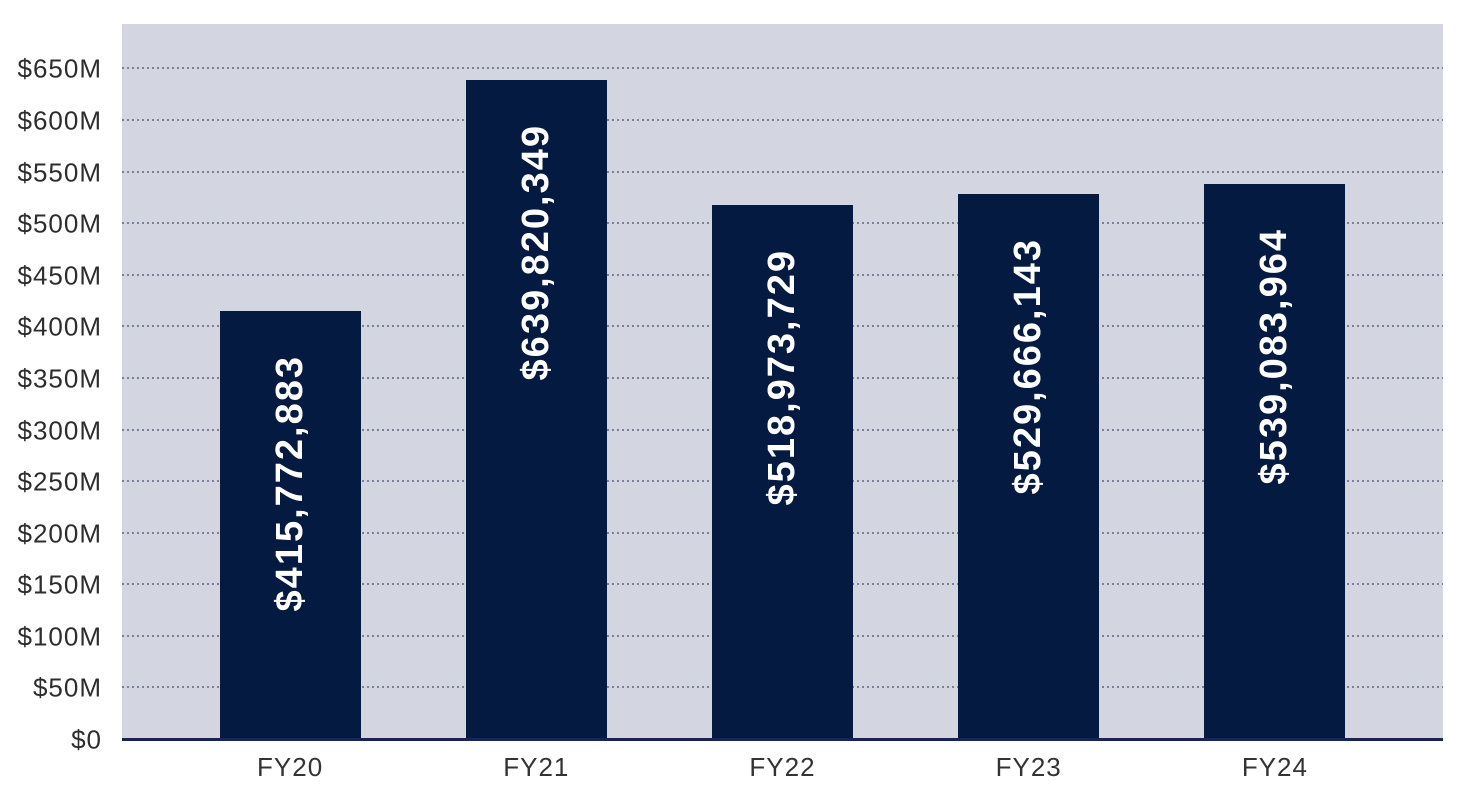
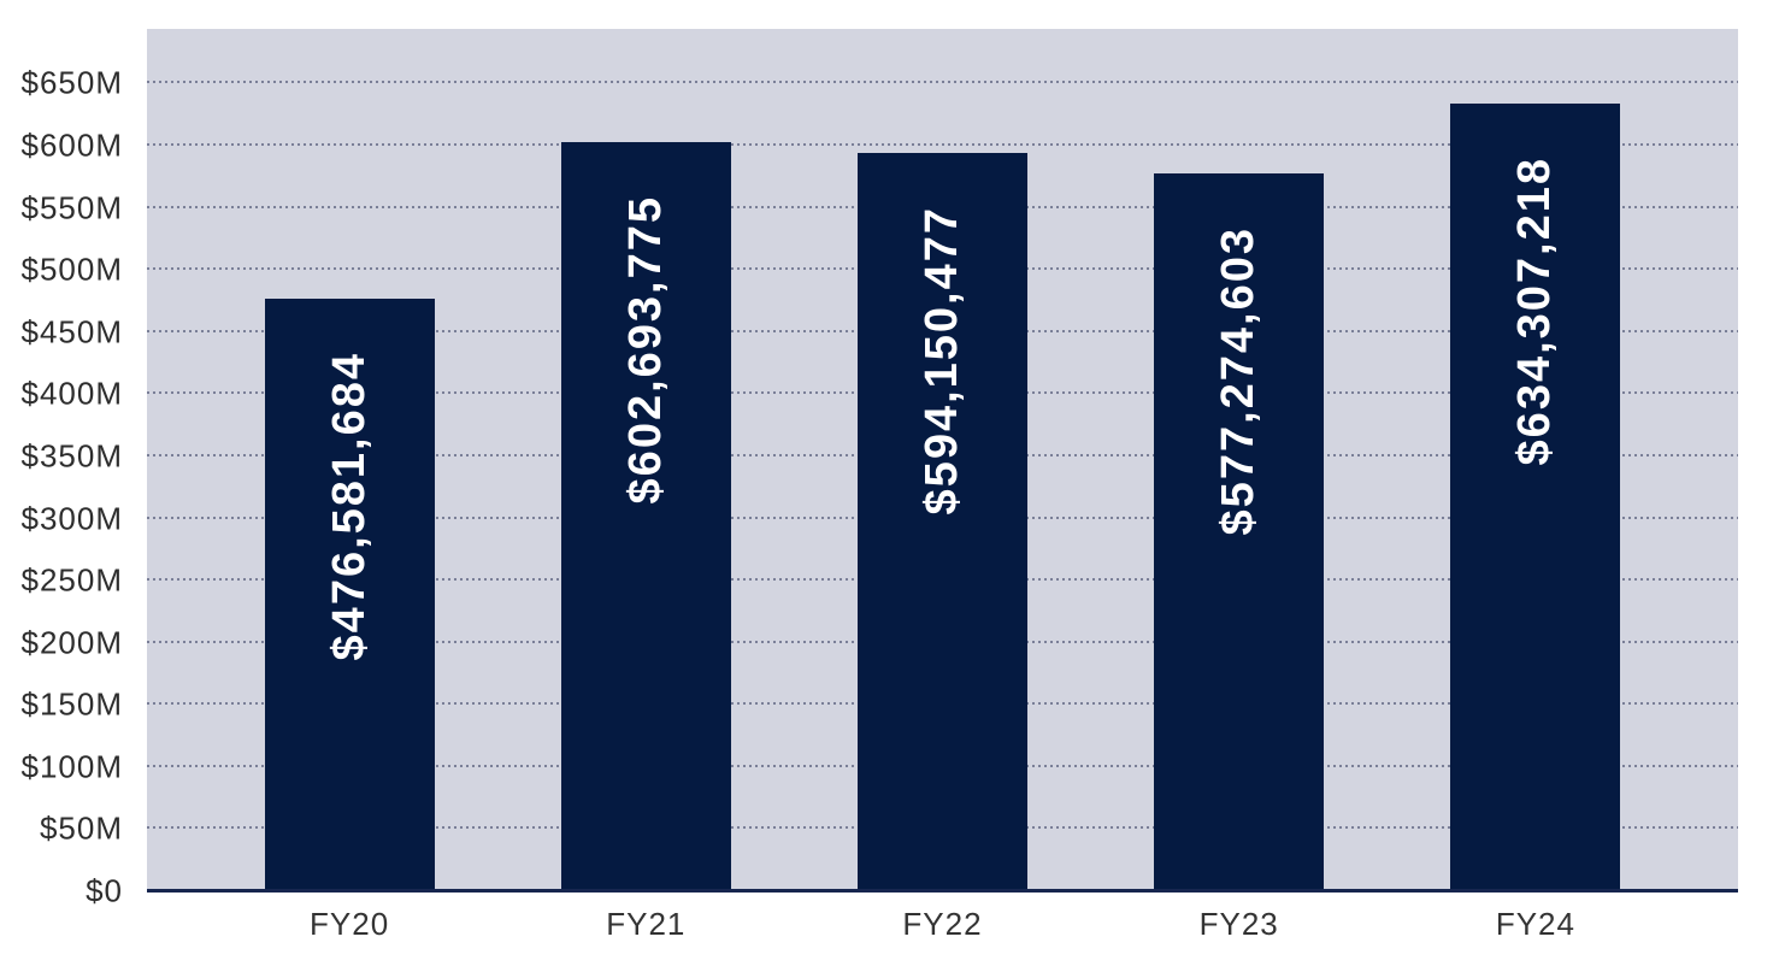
FY20: $415,772,883 -> $476,581,684
FY21: $639,820,349 -> $602,693,775
FY22: $518,973,729 -> $594,150,477
FY23: $529,666,143 -> $577,274,603
FY24: $539,083,964 -> $634,307,218
